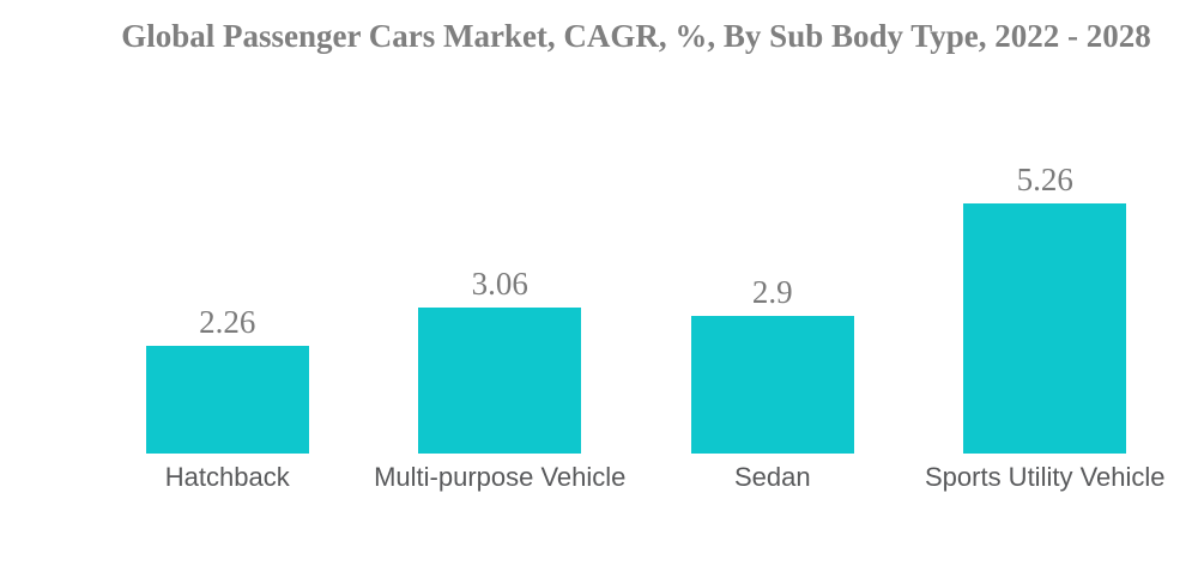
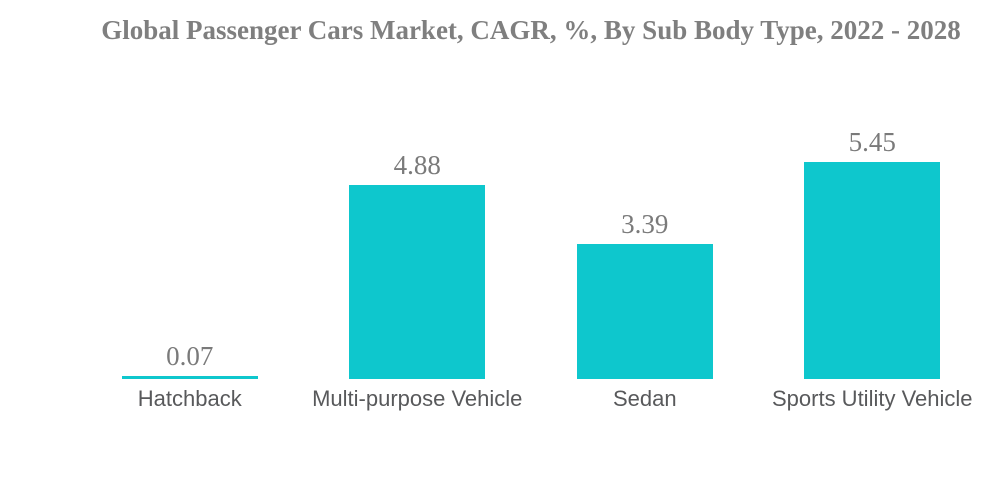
Hatchback: 2.26 -> 0.07
Multi-purpose Vehicle: 3.06 -> 4.88
Sedan: 2.9 -> 3.39
Sports Utility Vehicle: 5.26 -> 5.45
